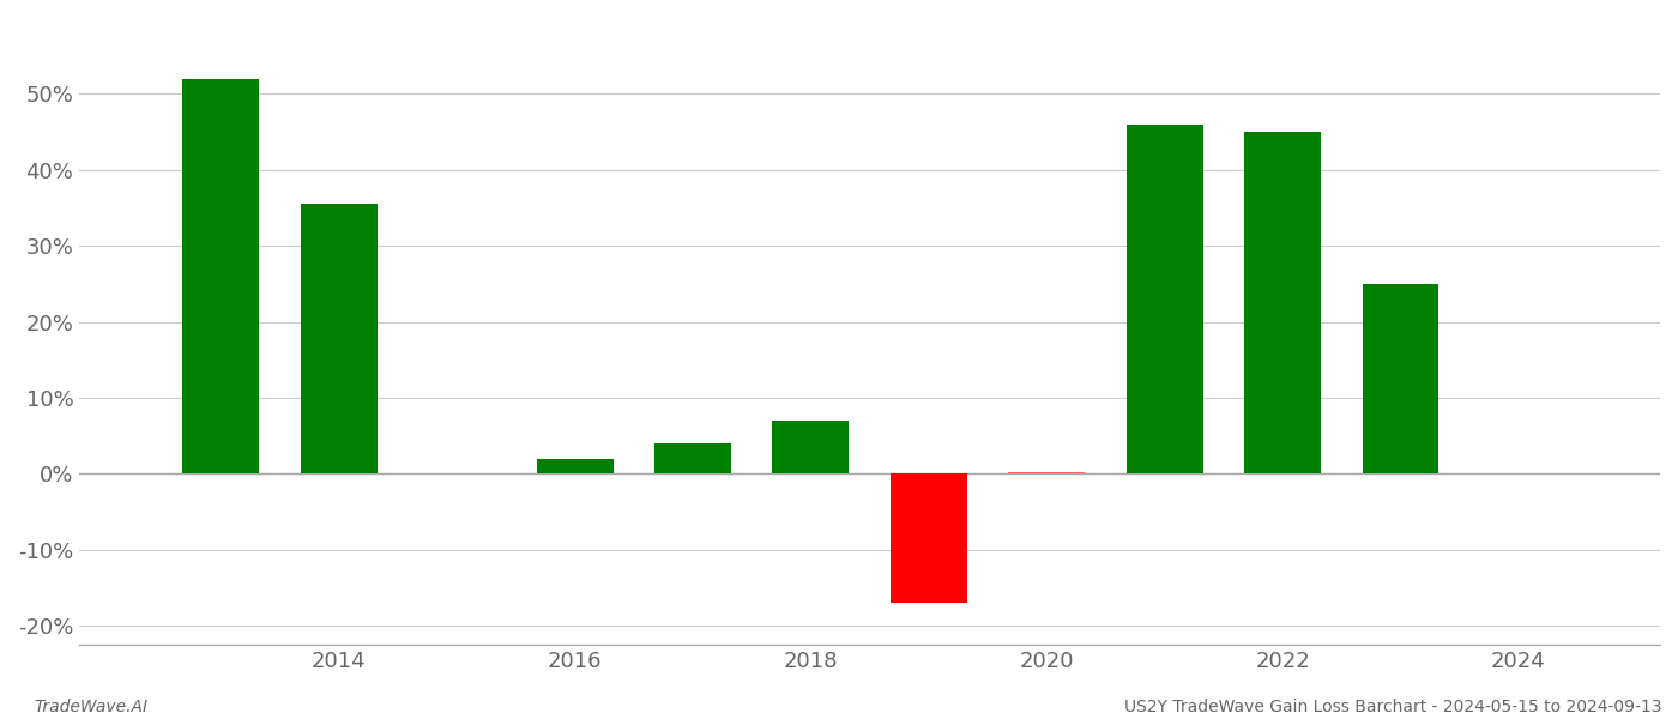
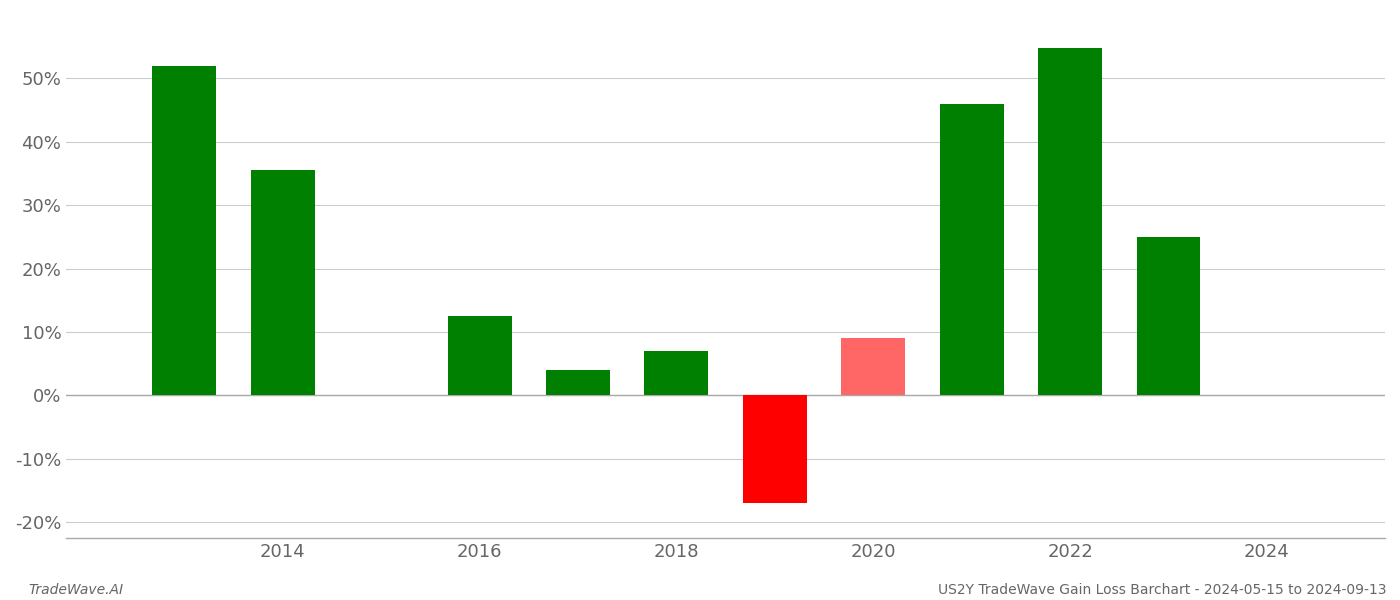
2016: 2.0% -> 12.6%
2020: 0.3% -> 9.0%
2022: 45.0% -> 54.8%
